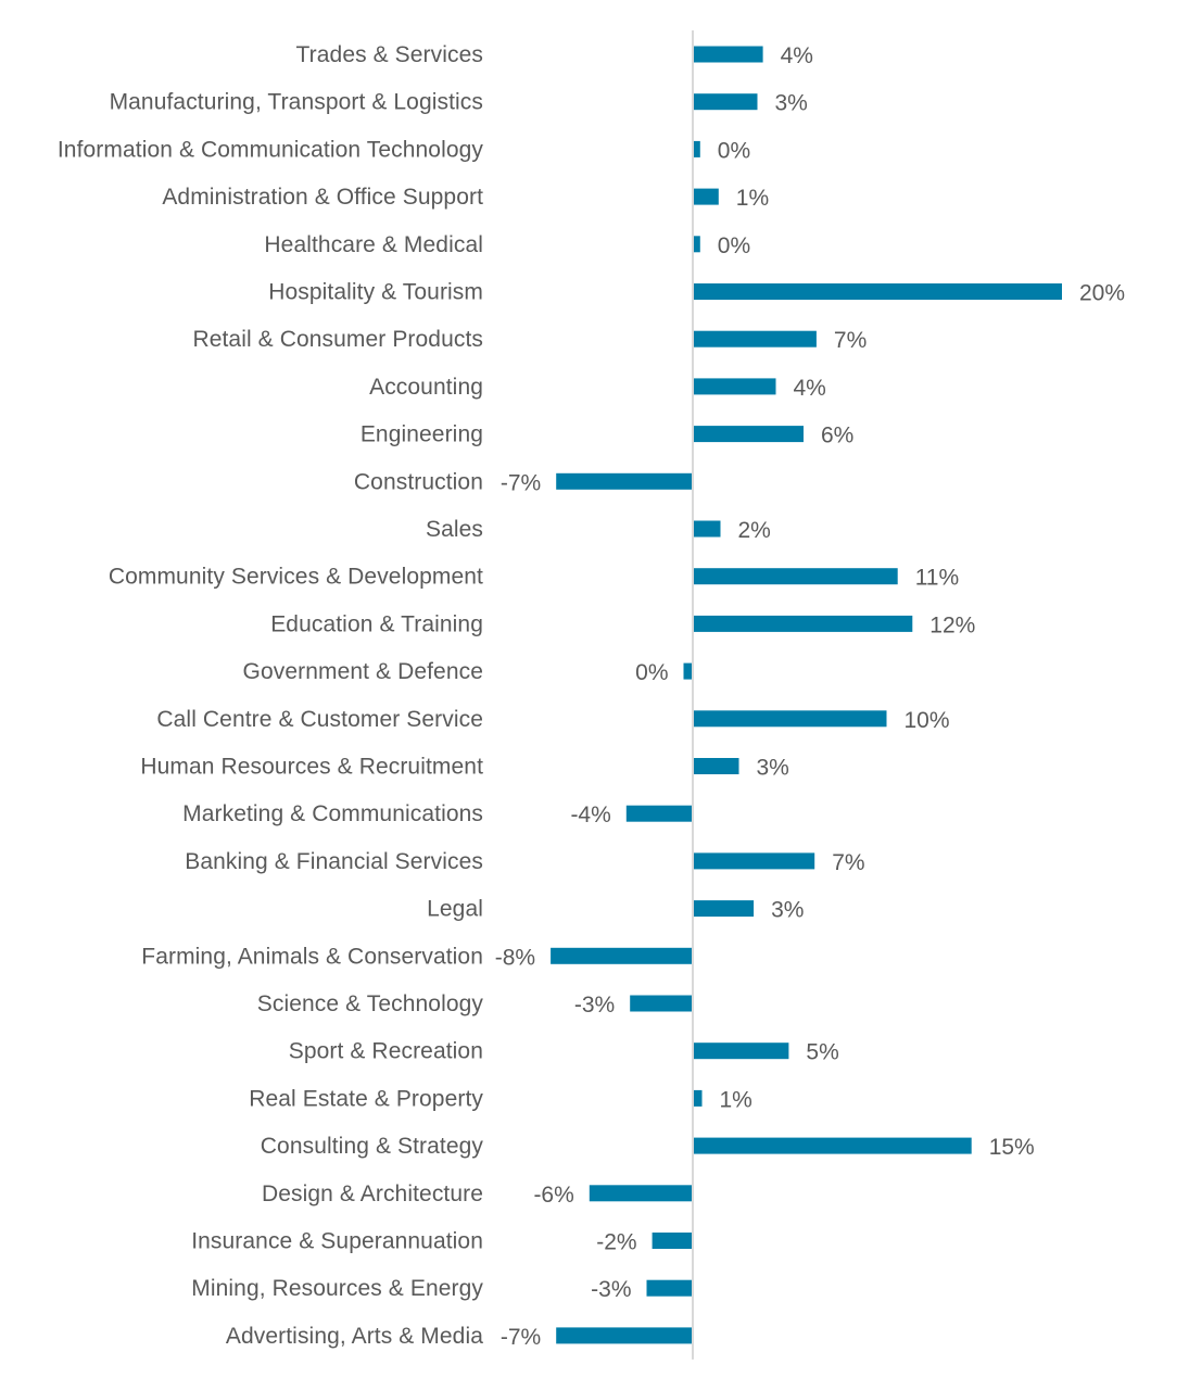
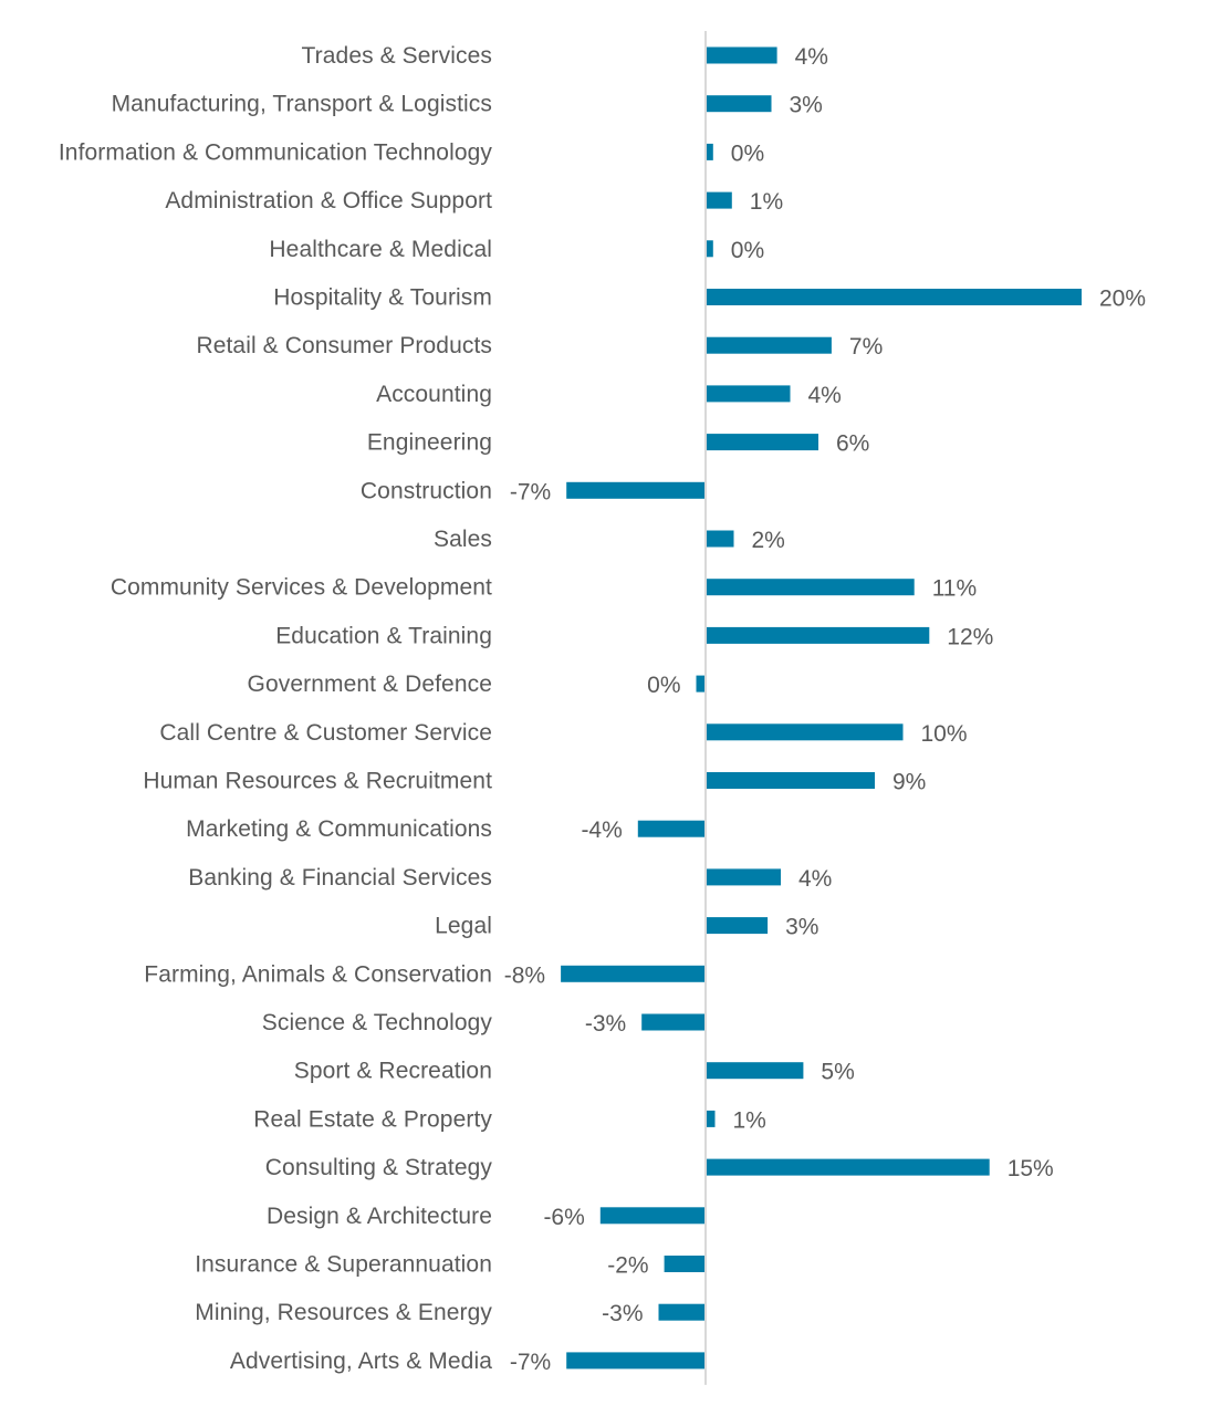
Human Resources & Recruitment: 3% -> 9%
Banking & Financial Services: 7% -> 4%
